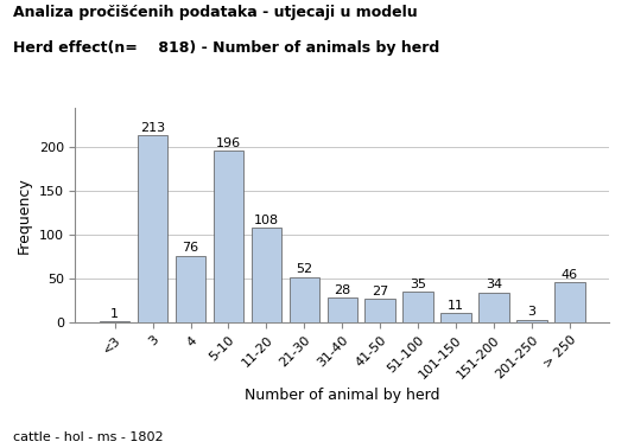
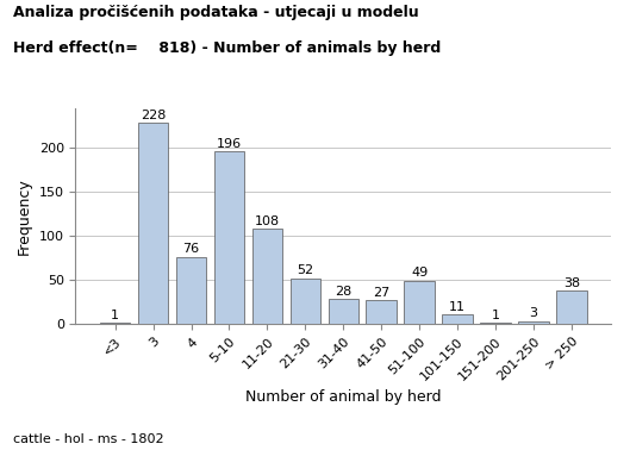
3: 213 -> 228
51-100: 35 -> 49
151-200: 34 -> 1
> 250: 46 -> 38
